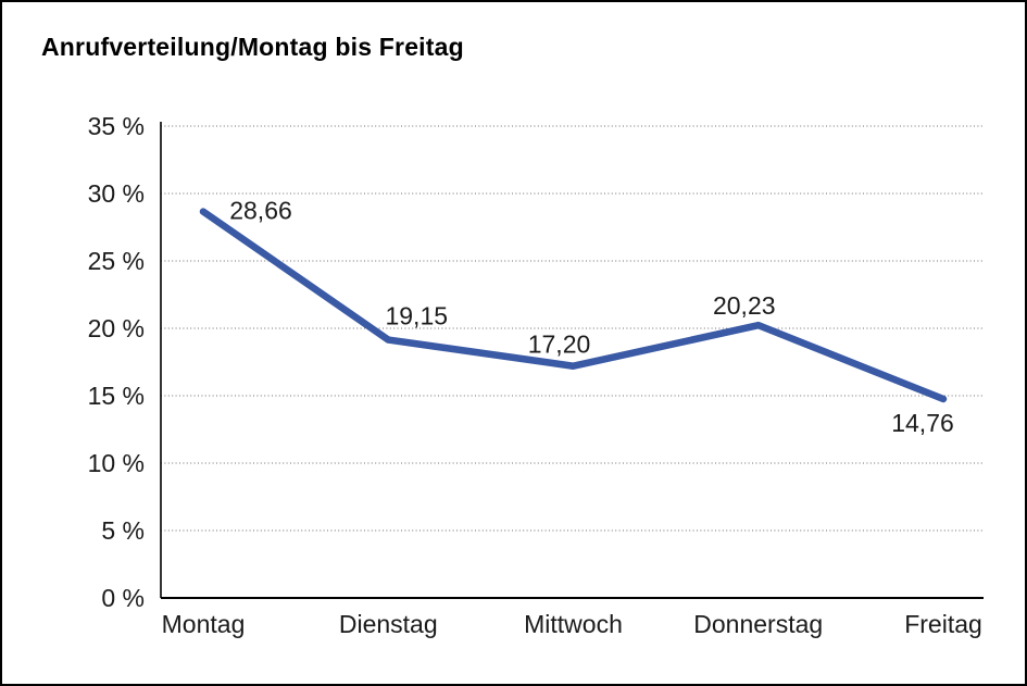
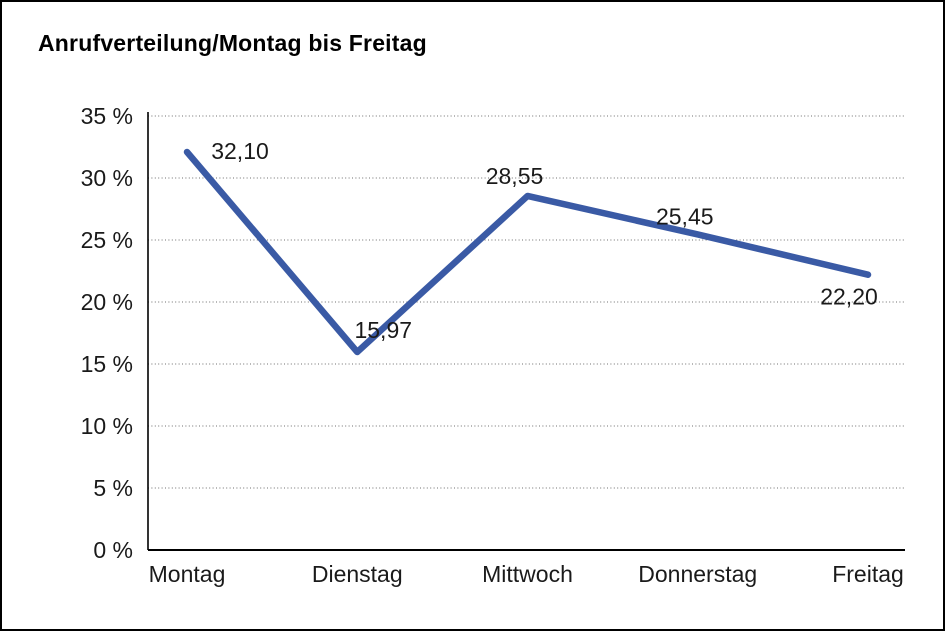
Montag: 28,66 -> 32,10
Dienstag: 19,15 -> 15,97
Mittwoch: 17,20 -> 28,55
Donnerstag: 20,23 -> 25,45
Freitag: 14,76 -> 22,20
